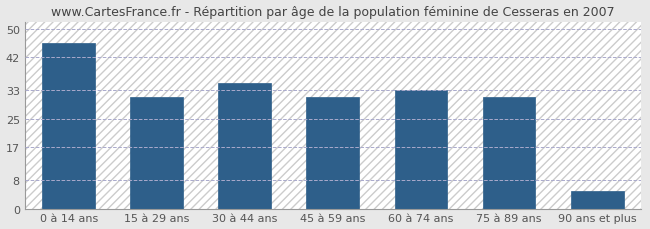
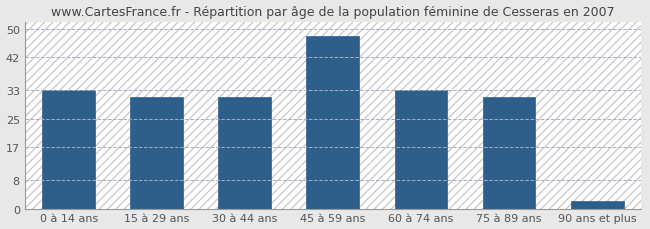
0 à 14 ans: 46 -> 33
30 à 44 ans: 35 -> 31
45 à 59 ans: 31 -> 48
90 ans et plus: 5 -> 2
